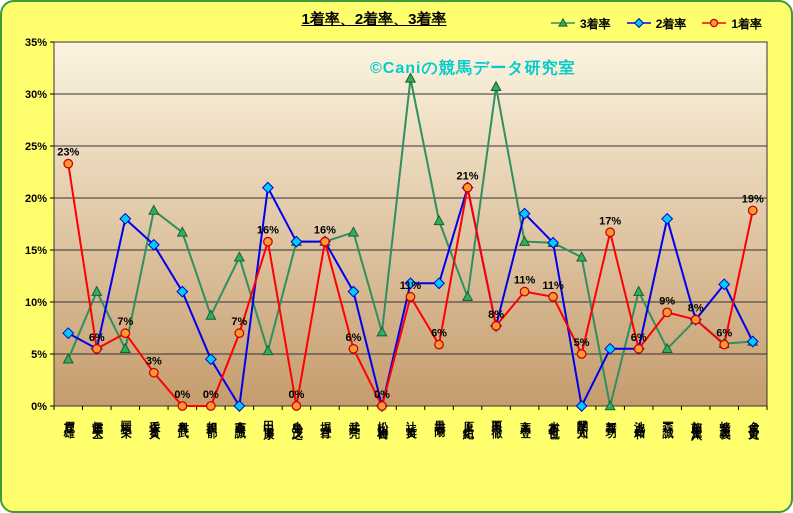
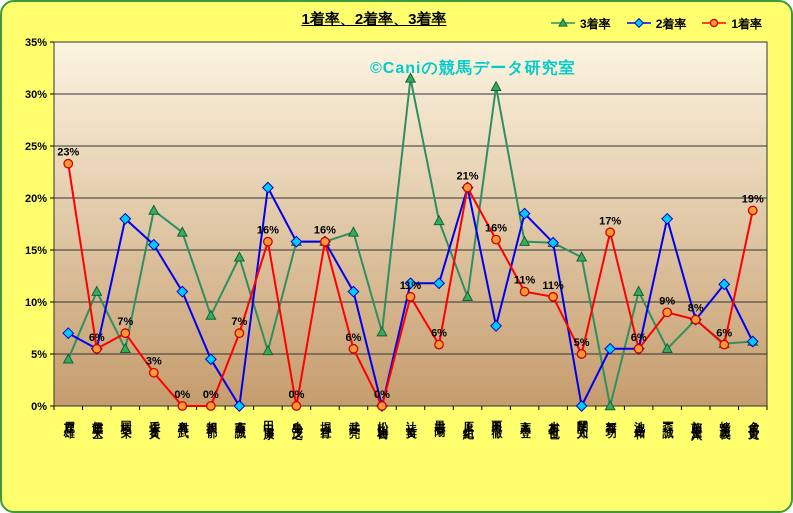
1着率/栗田 徹: 8% -> 16%
